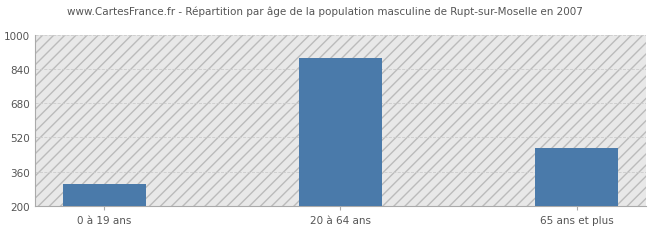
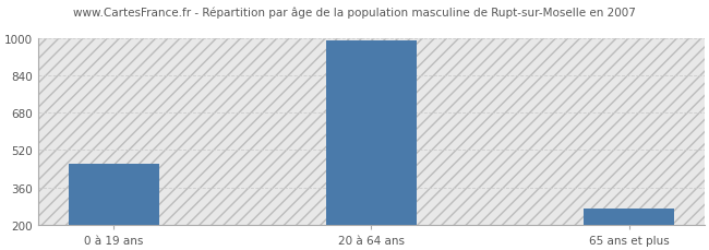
0 à 19 ans: 300 -> 460
20 à 64 ans: 890 -> 990
65 ans et plus: 470 -> 270
